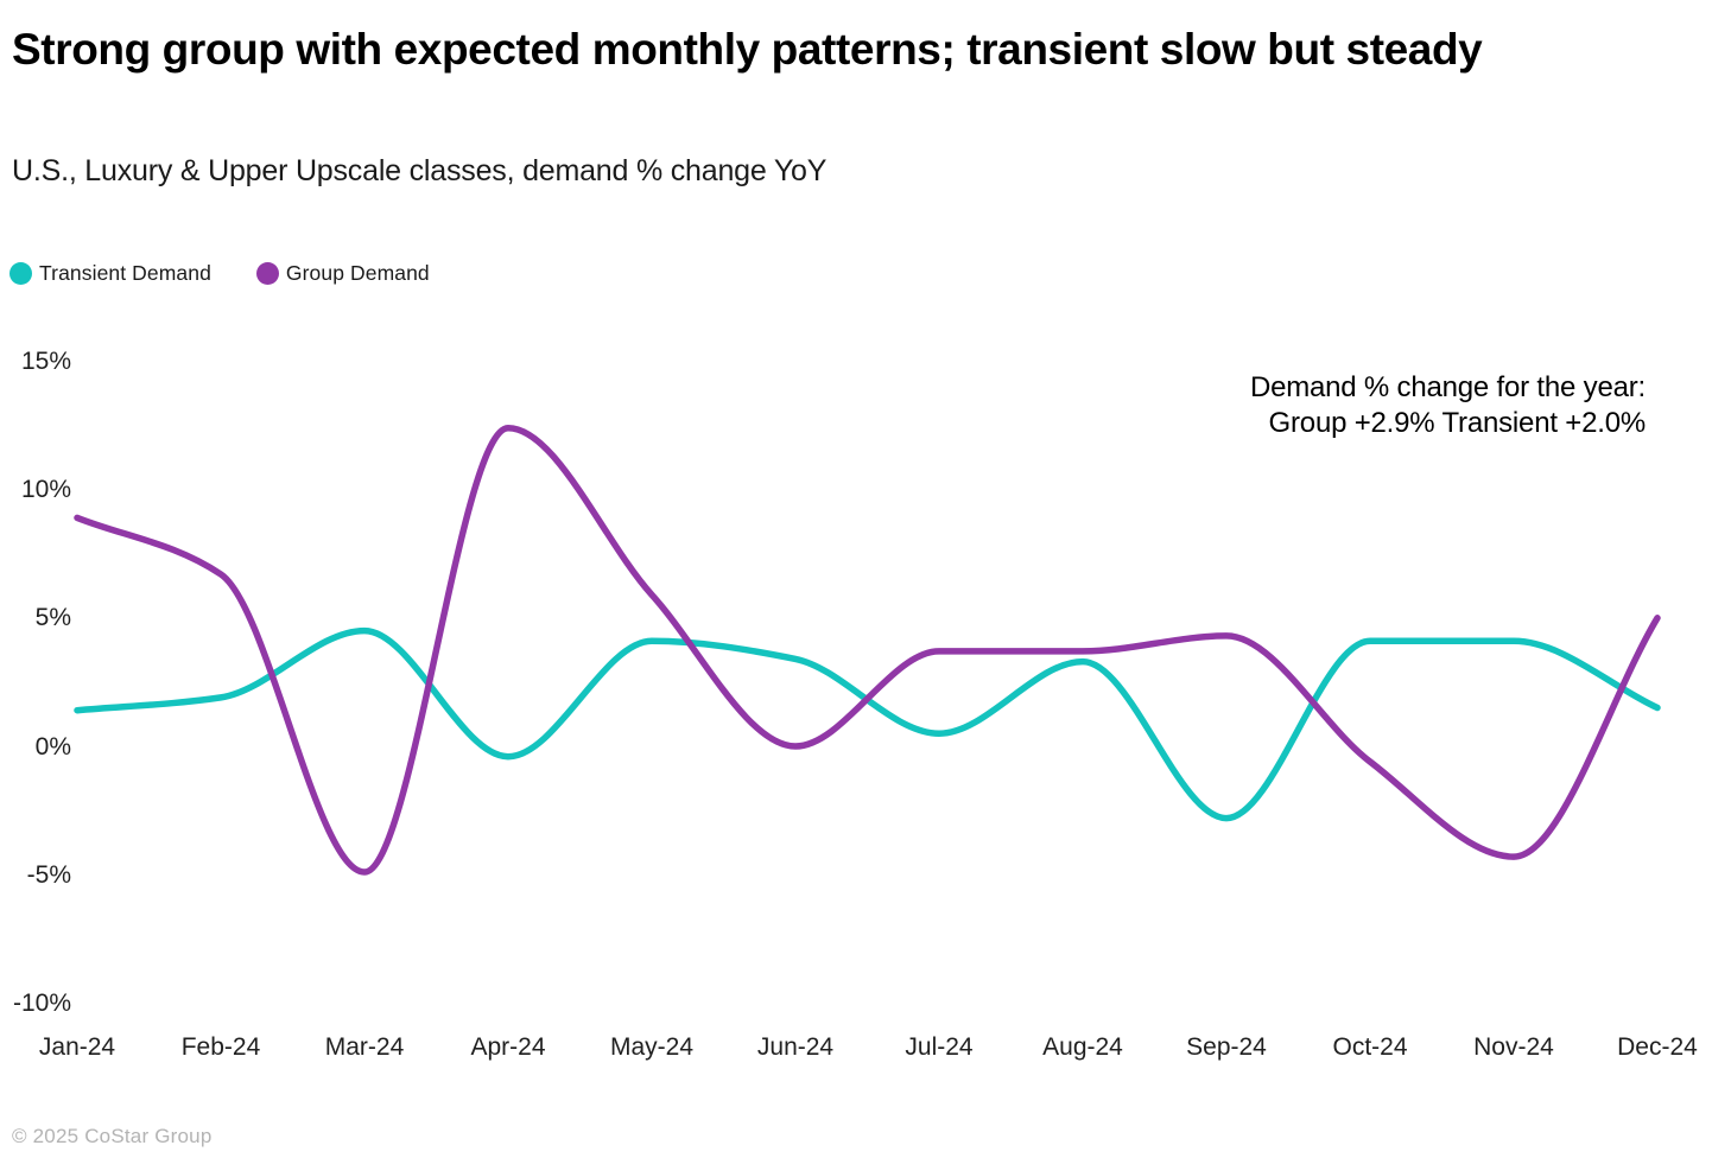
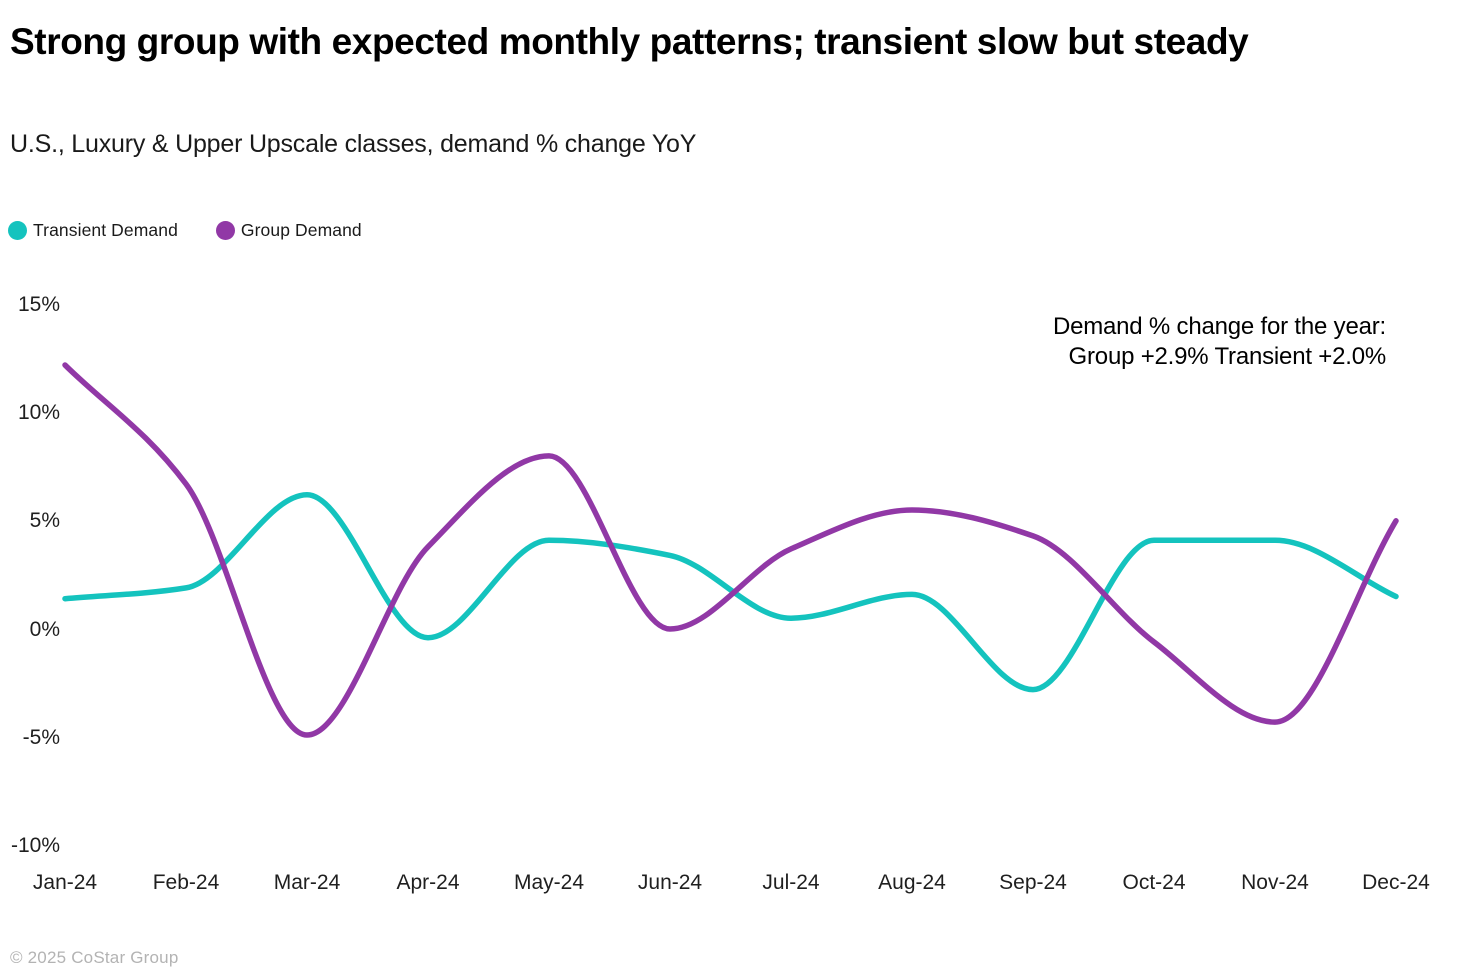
Group Demand/Jan-24: 8.9% -> 12.2%
Transient Demand/Mar-24: 4.5% -> 6.2%
Group Demand/Apr-24: 12.4% -> 3.8%
Group Demand/May-24: 5.9% -> 8.0%
Transient Demand/Aug-24: 3.3% -> 1.6%
Group Demand/Aug-24: 3.7% -> 5.5%
